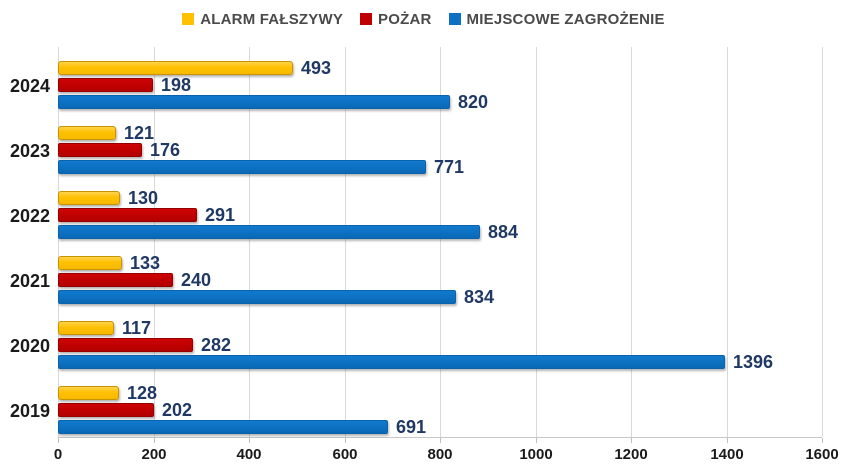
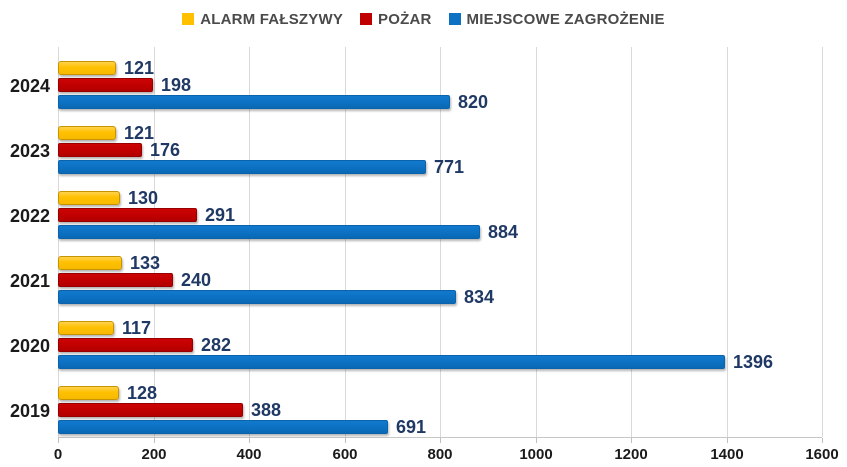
ALARM FAŁSZYWY/2024: 493 -> 121
POŻAR/2019: 202 -> 388
